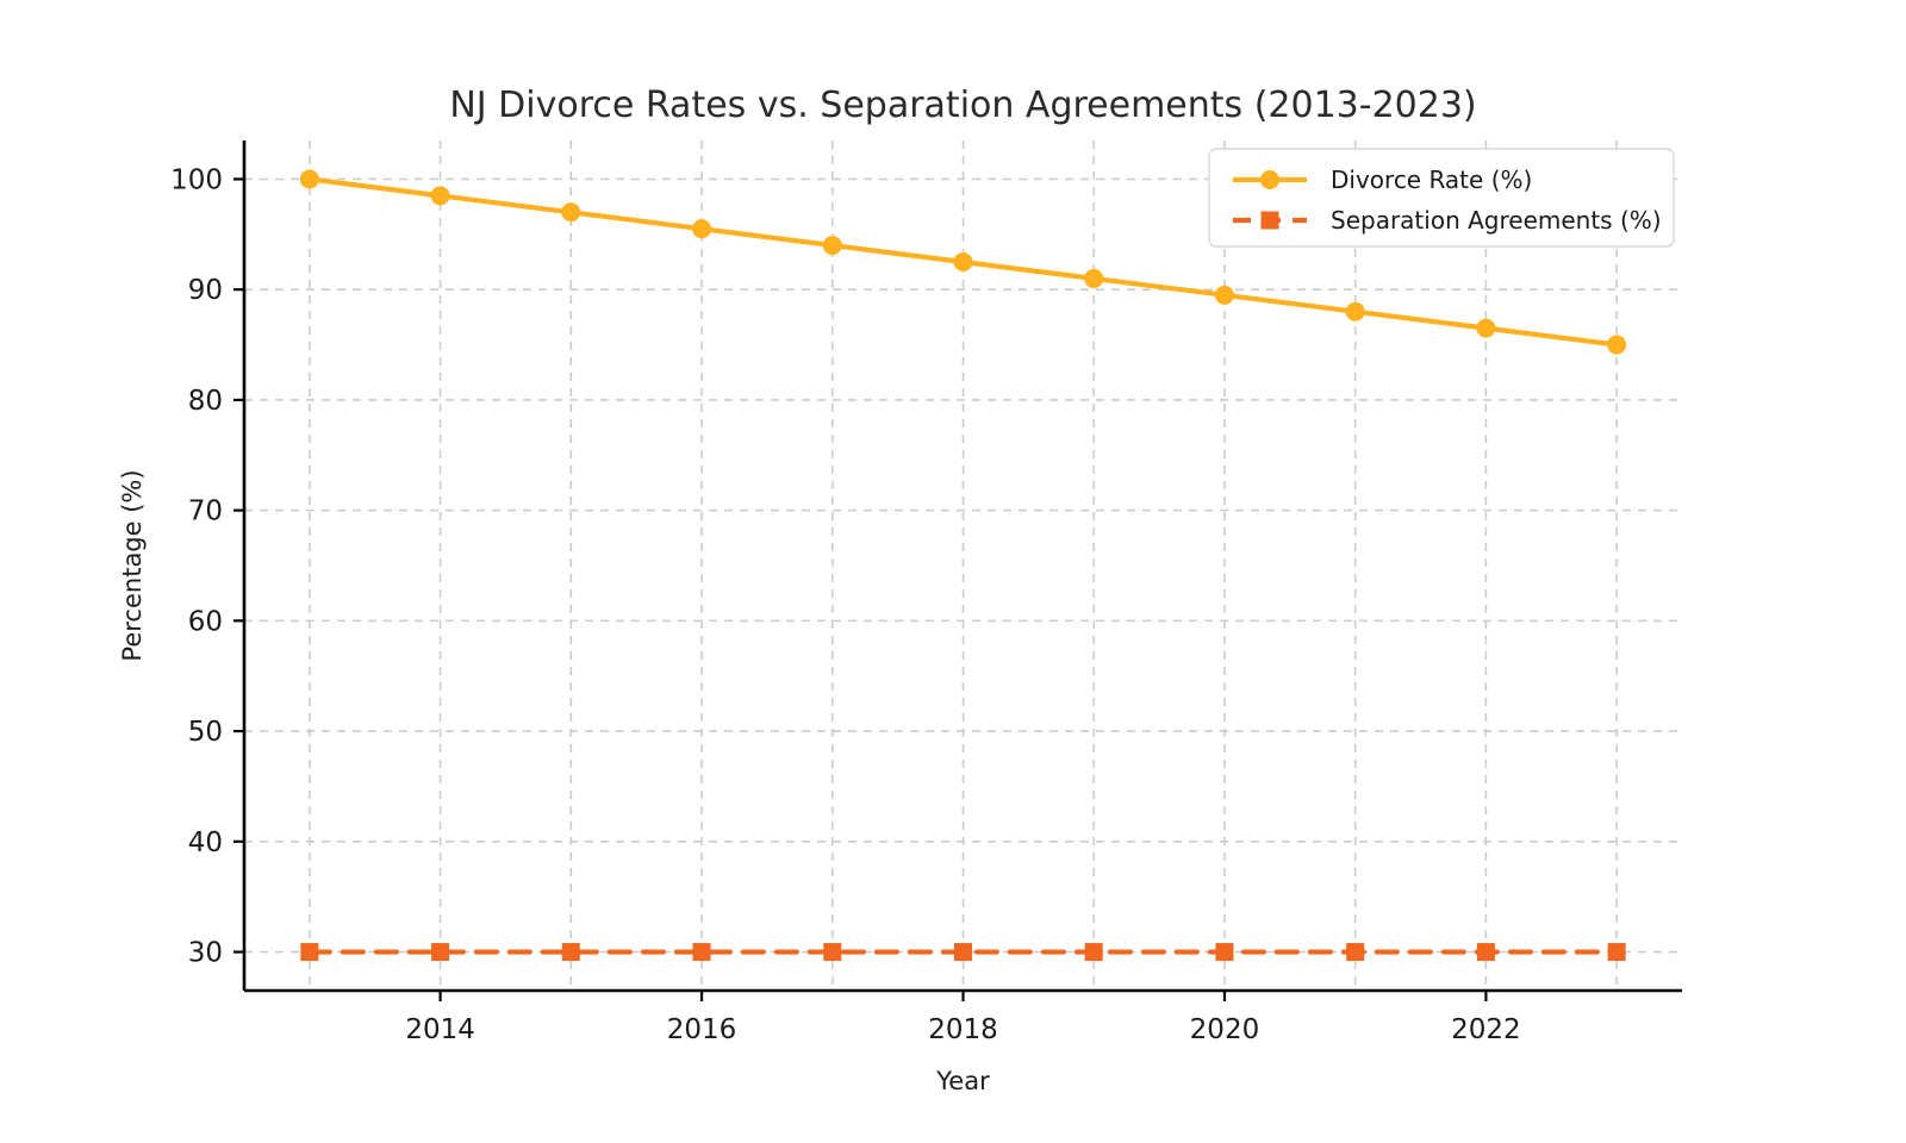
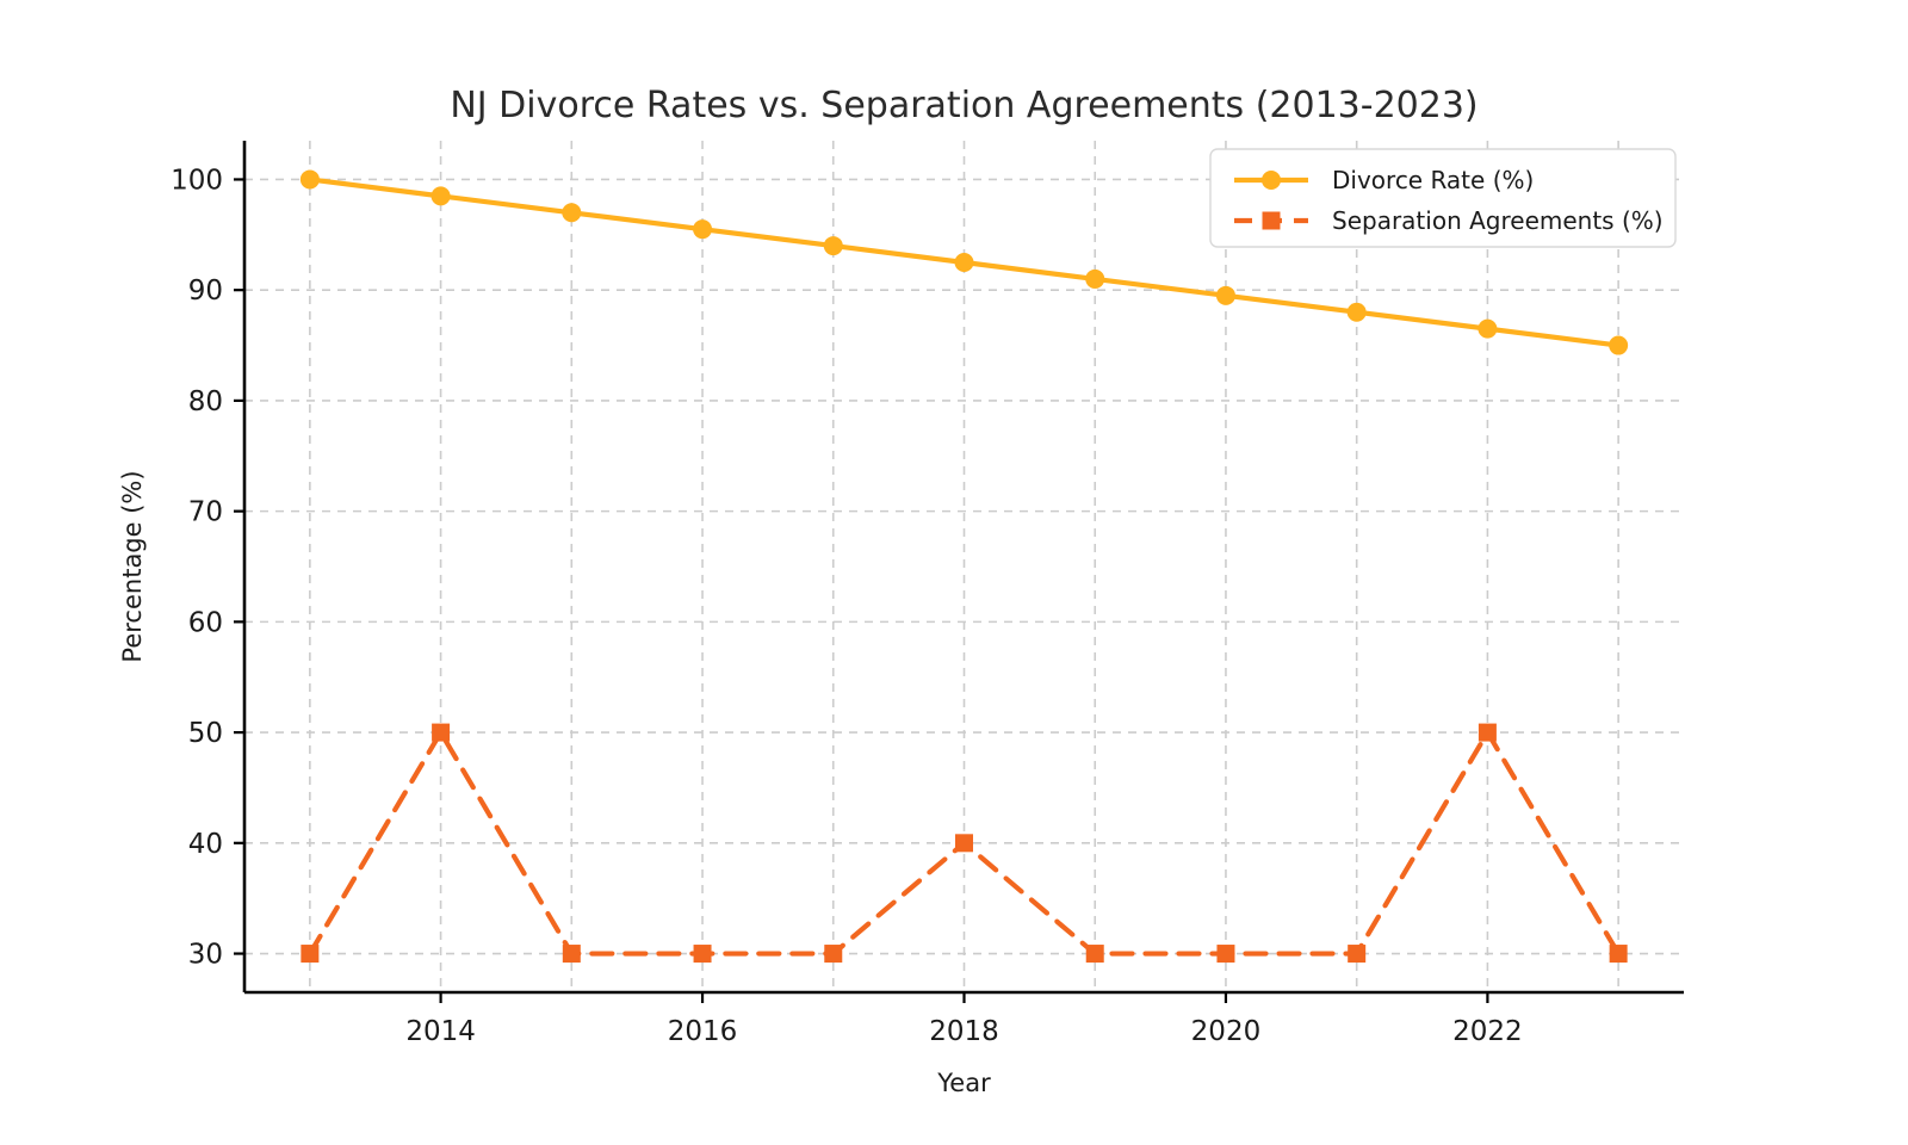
Separation Agreements (%)/2014: 30 -> 50
Separation Agreements (%)/2018: 30 -> 40
Separation Agreements (%)/2022: 30 -> 50
